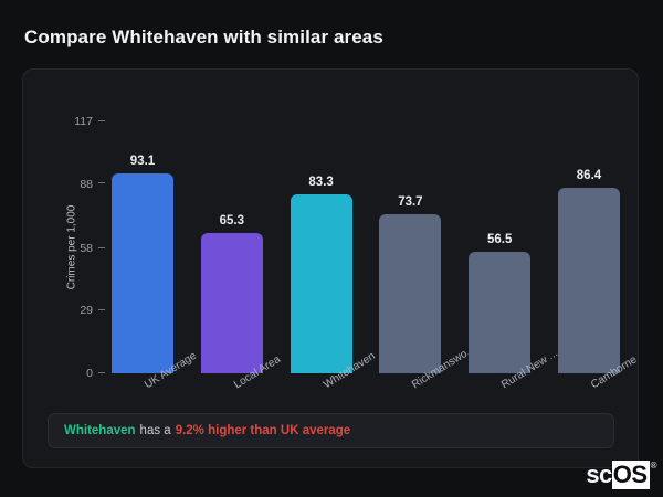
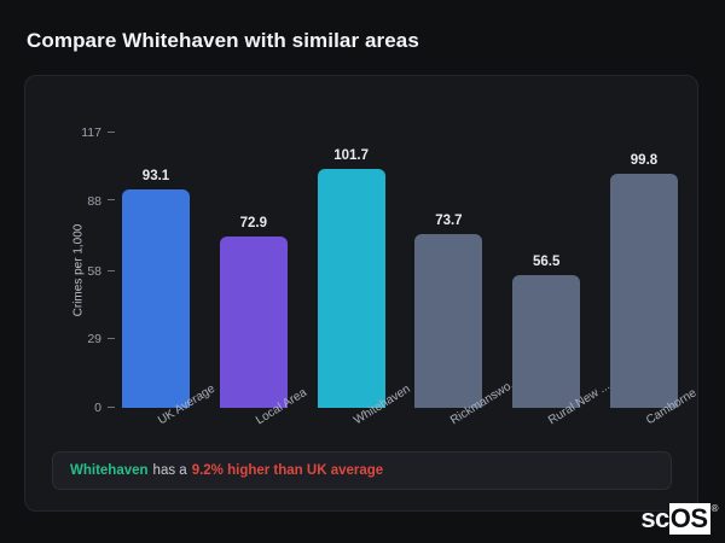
Local Area: 65.3 -> 72.9
Whitehaven: 83.3 -> 101.7
Camborne: 86.4 -> 99.8
